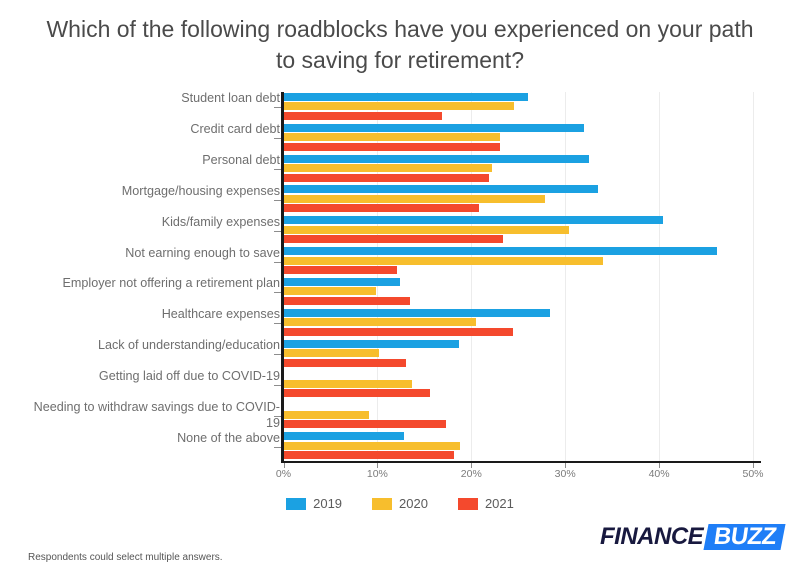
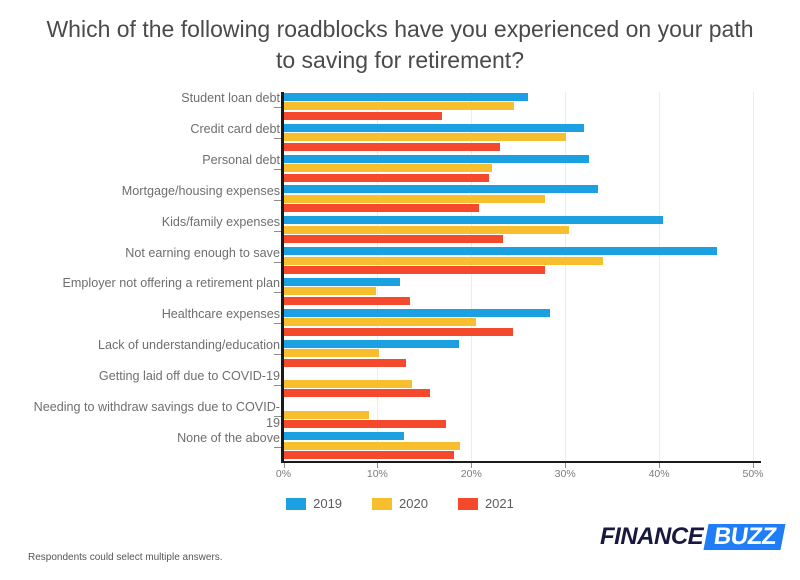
2020/Credit card debt: 23% -> 30%
2021/Not earning enough to save: 12% -> 28%
